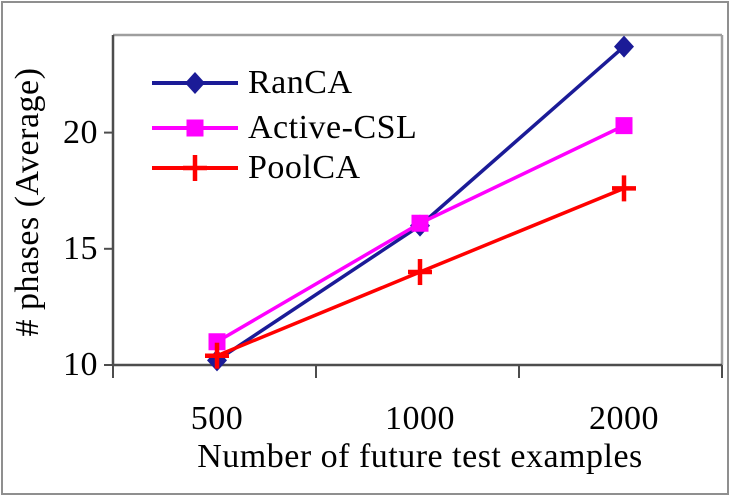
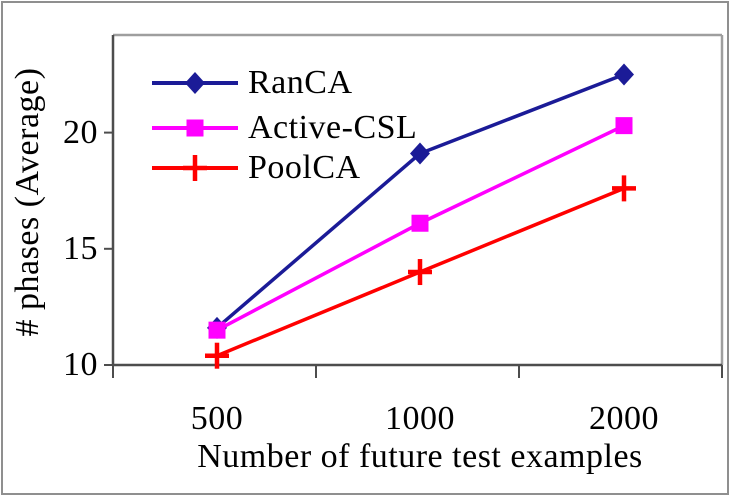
RanCA/500: 10.2 -> 11.6
Active-CSL/500: 11.0 -> 11.5
RanCA/1000: 16.0 -> 19.1
RanCA/2000: 23.7 -> 22.5
